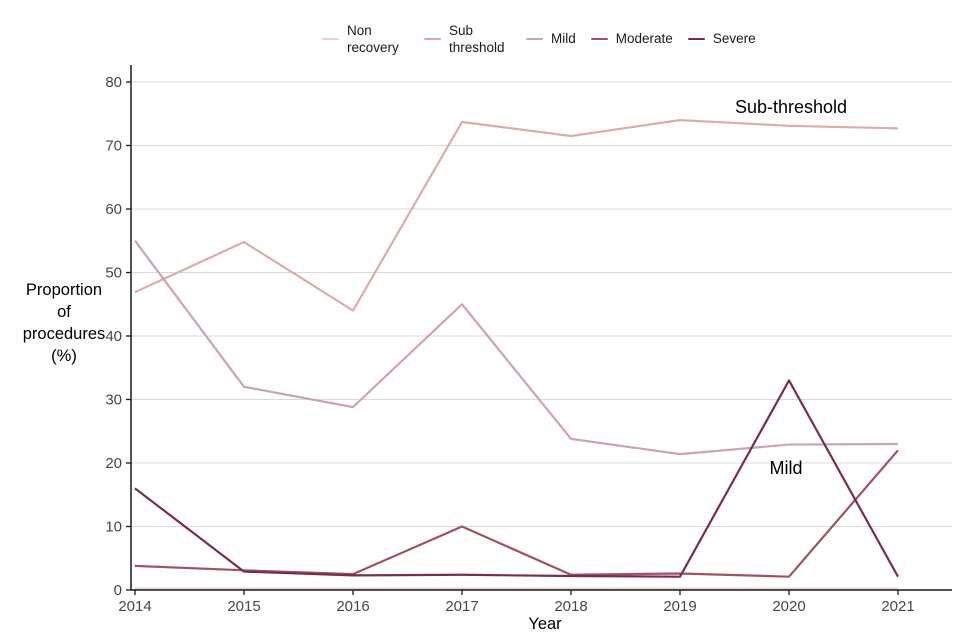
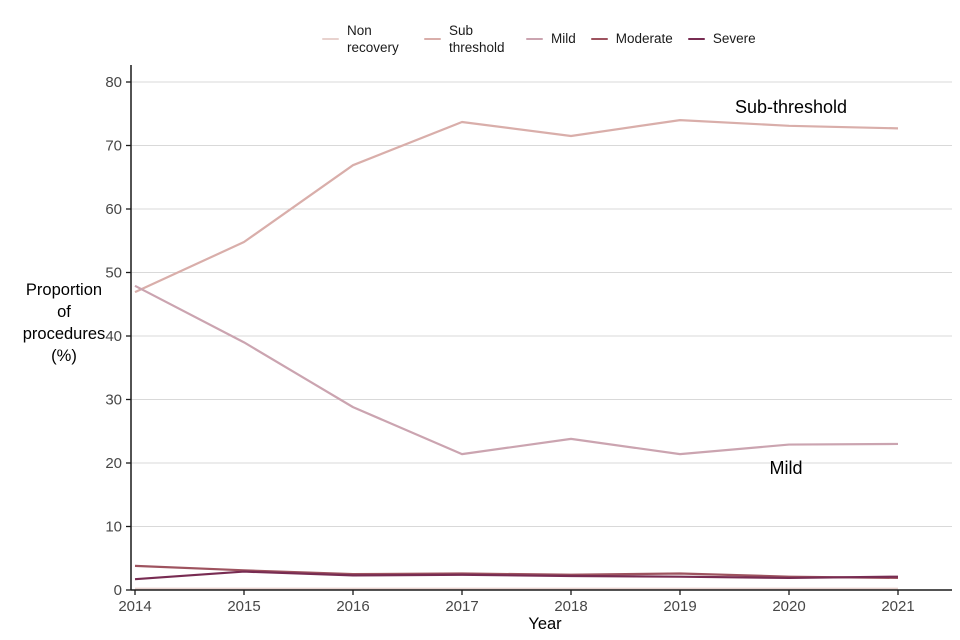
Mild/2014: 55 -> 48
Severe/2014: 16 -> 2
Mild/2015: 32 -> 39
Sub threshold/2016: 44 -> 67
Mild/2017: 45 -> 21
Moderate/2017: 10 -> 3
Severe/2020: 33 -> 2
Moderate/2021: 22 -> 2
